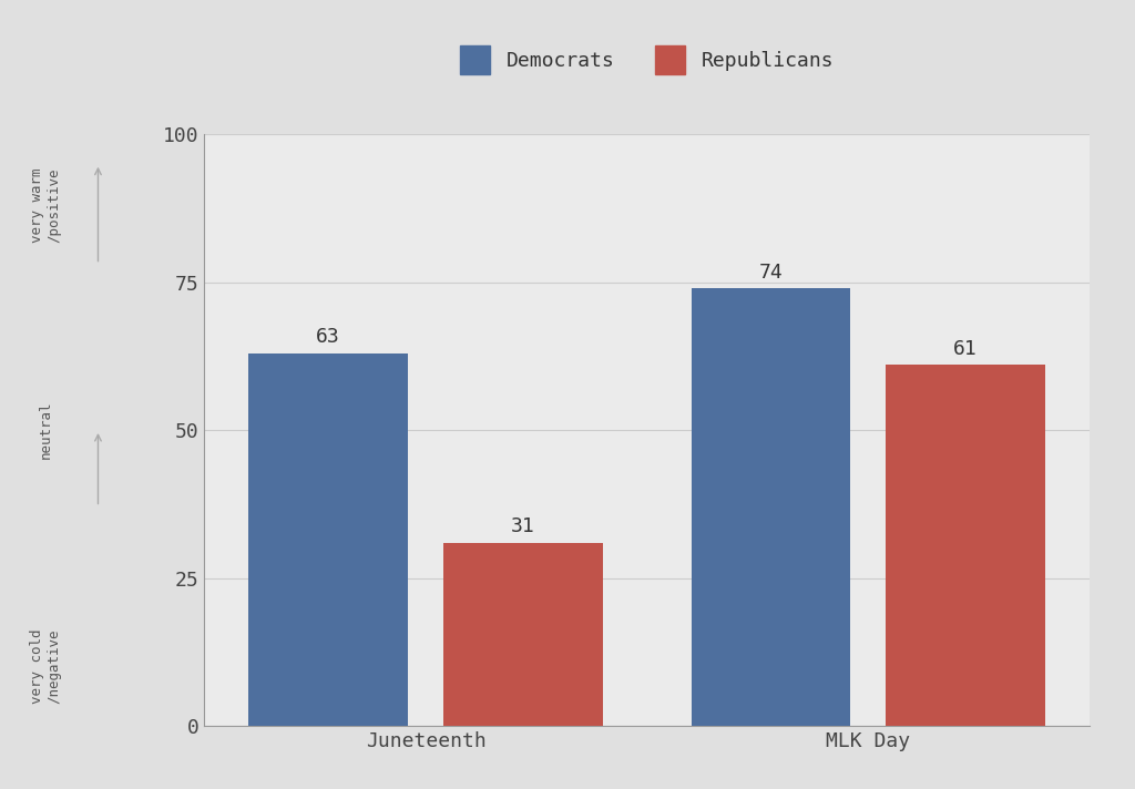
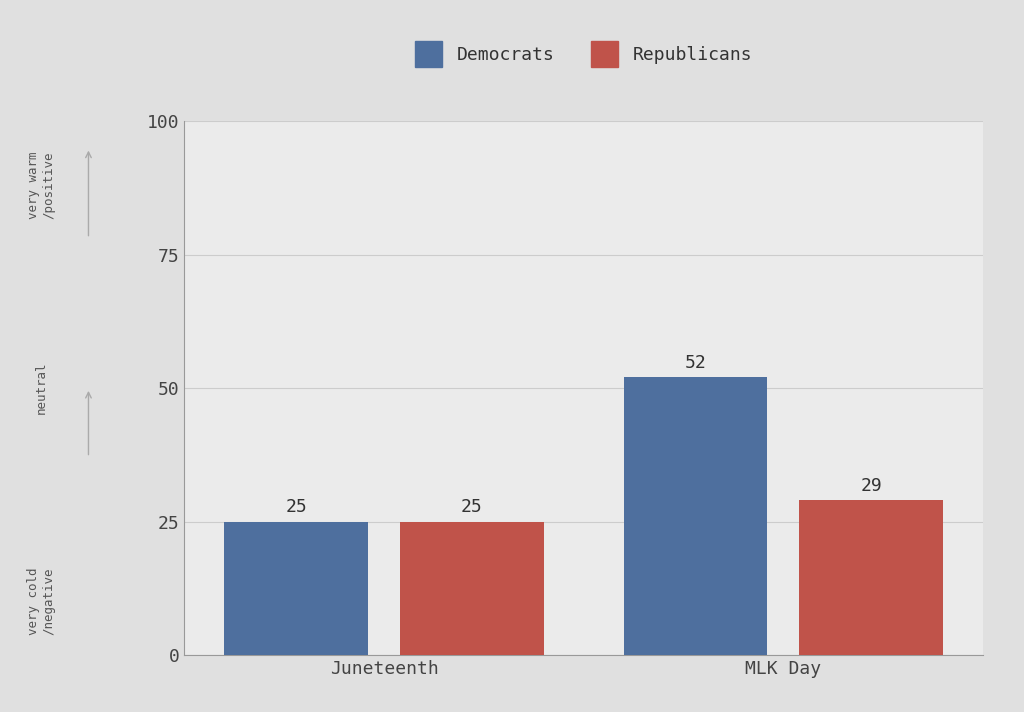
Democrats/Juneteenth: 63 -> 25
Republicans/Juneteenth: 31 -> 25
Democrats/MLK Day: 74 -> 52
Republicans/MLK Day: 61 -> 29
